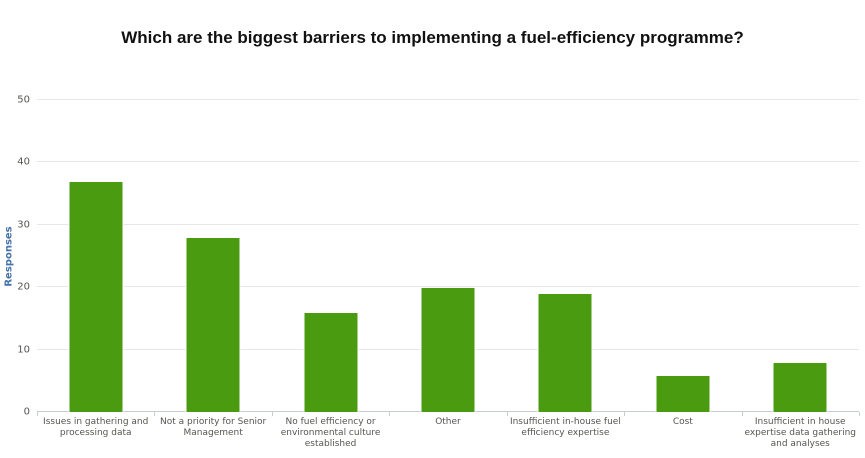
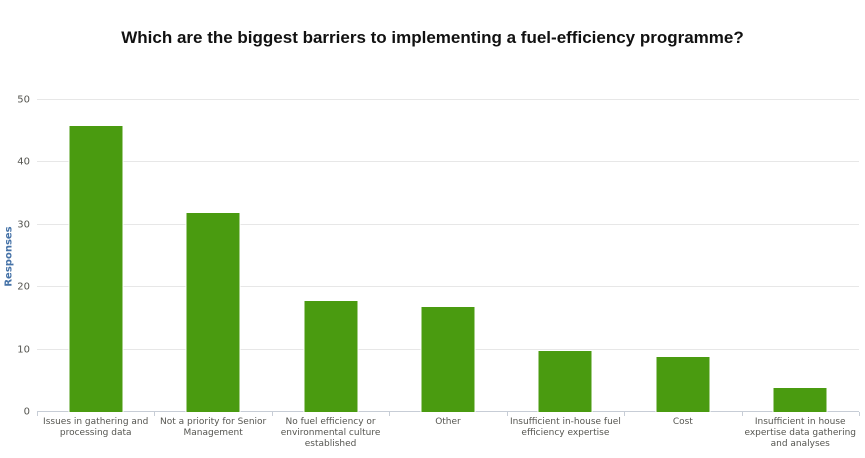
Issues in gathering and processing data: 37 -> 46
Not a priority for Senior Management: 28 -> 32
No fuel efficiency or environmental culture established: 16 -> 18
Other: 20 -> 17
Insufficient in-house fuel efficiency expertise: 19 -> 10
Cost: 6 -> 9
Insufficient in house expertise data gathering and analyses: 8 -> 4
